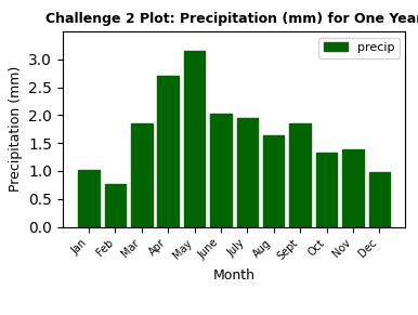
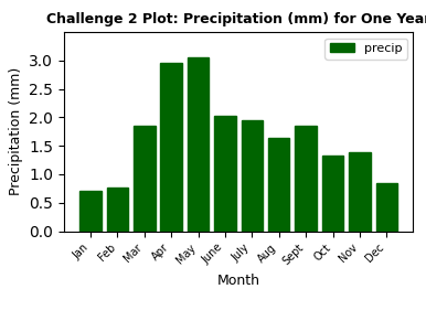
Jan: 1.02 -> 0.71
Apr: 2.70 -> 2.95
May: 3.16 -> 3.05
Dec: 0.98 -> 0.84
